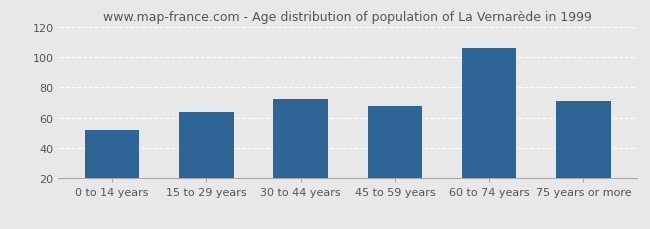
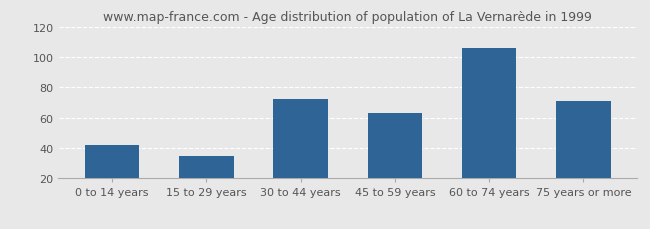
0 to 14 years: 52 -> 42
15 to 29 years: 64 -> 35
45 to 59 years: 68 -> 63
